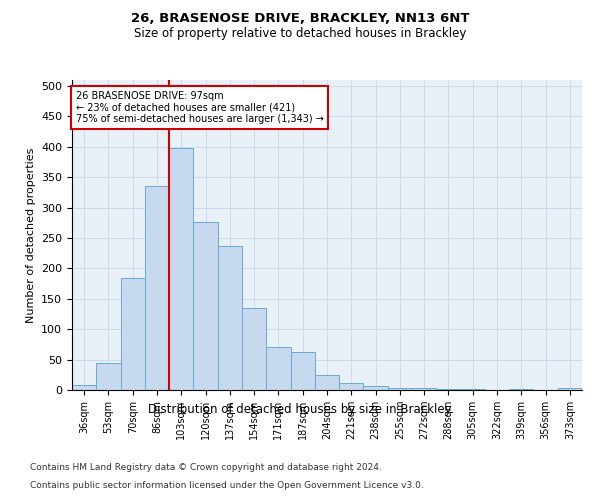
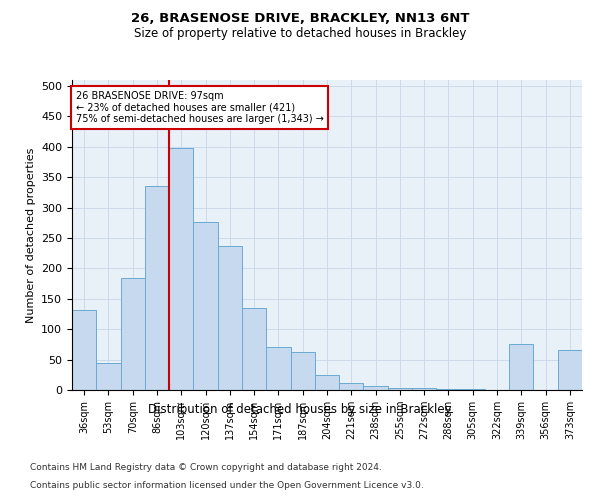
36sqm: 8 -> 132
339sqm: 1 -> 76
373sqm: 3 -> 66
